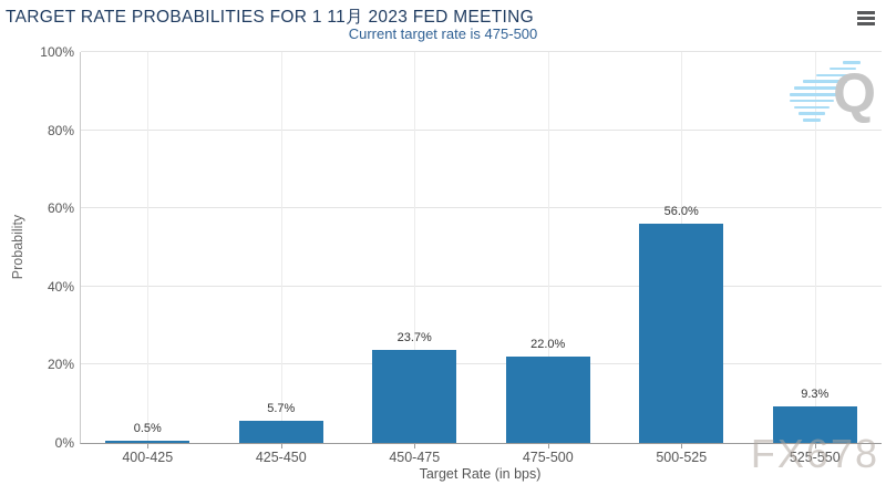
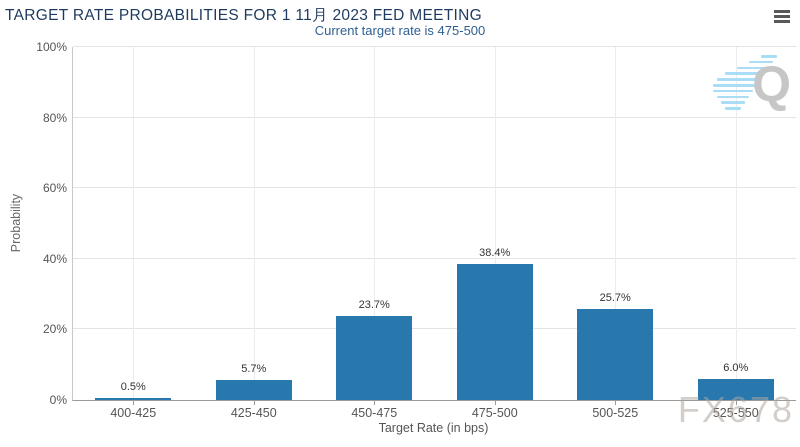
475-500: 22.0% -> 38.4%
500-525: 56.0% -> 25.7%
525-550: 9.3% -> 6.0%
